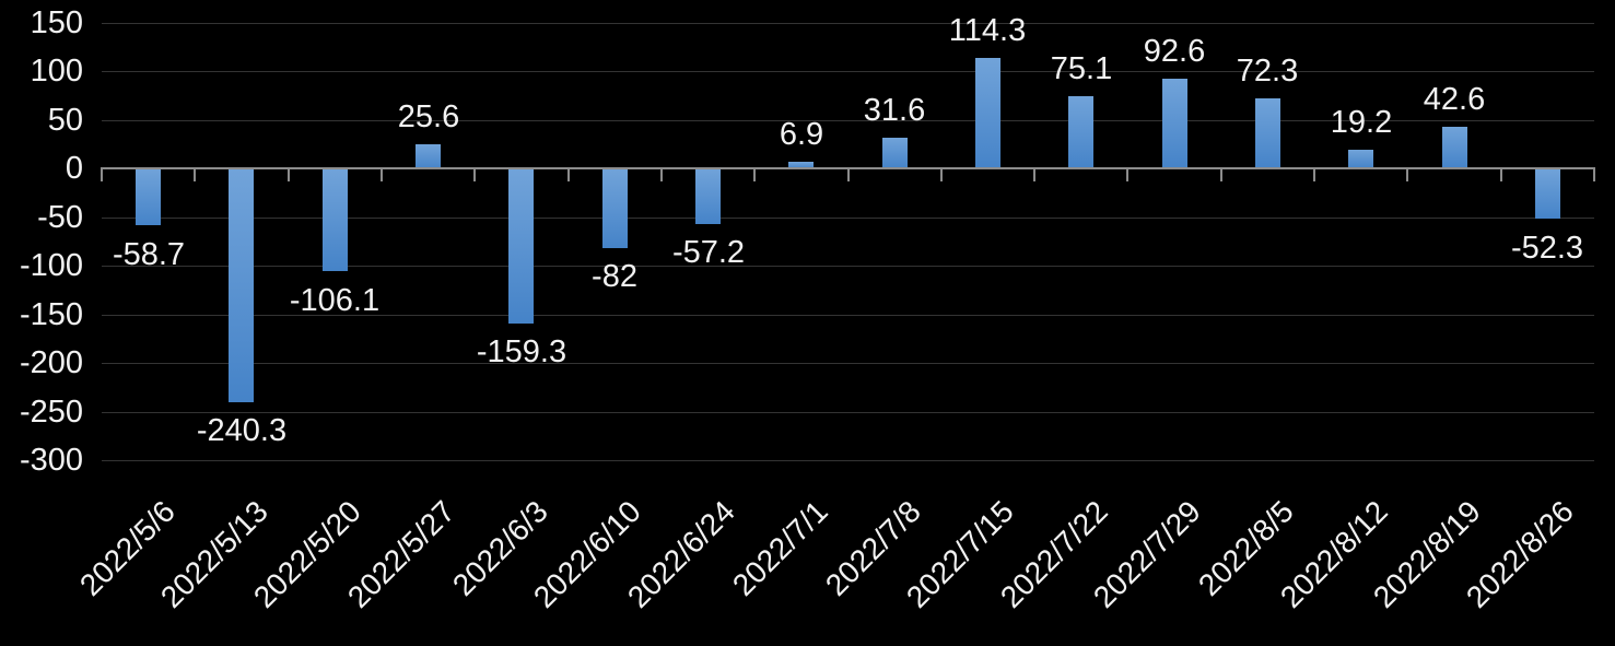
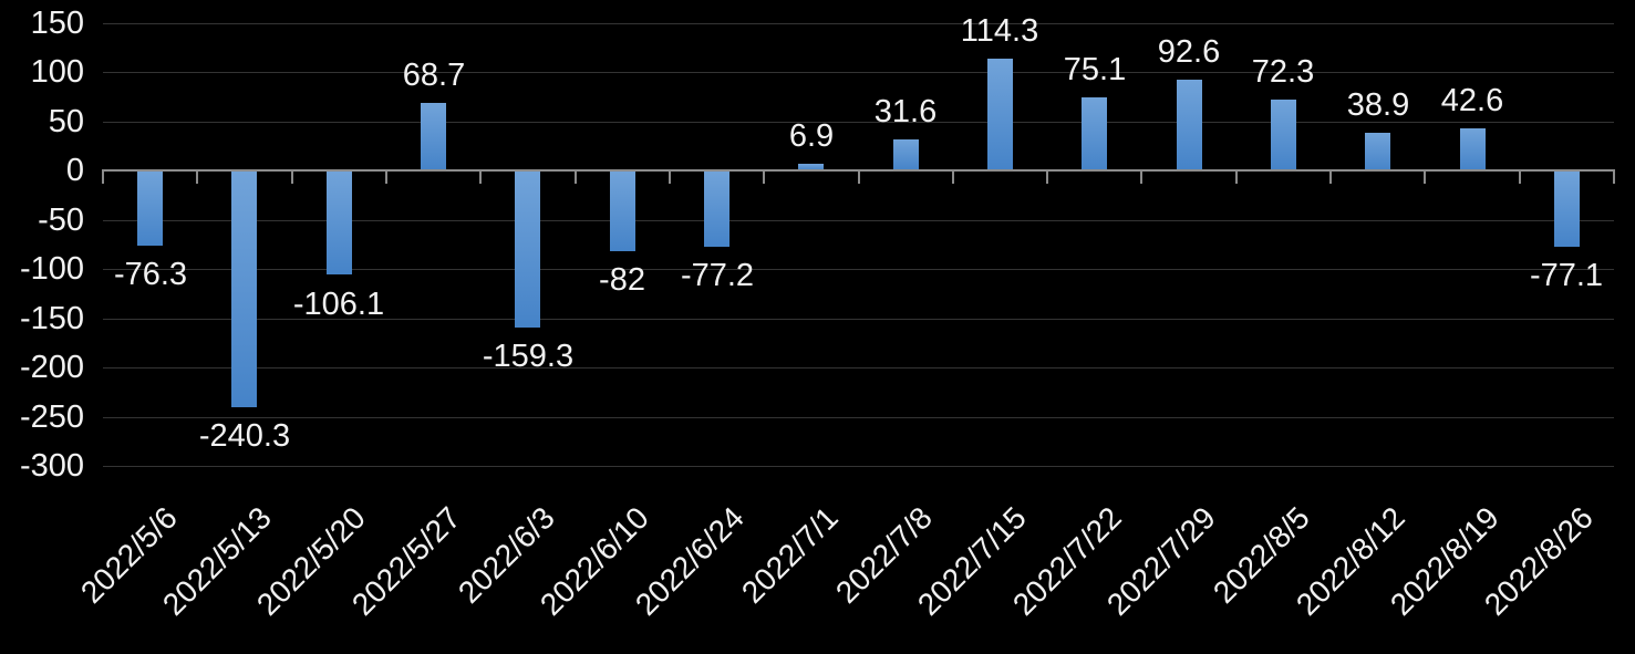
2022/5/6: -58.7 -> -76.3
2022/5/27: 25.6 -> 68.7
2022/6/24: -57.2 -> -77.2
2022/8/12: 19.2 -> 38.9
2022/8/26: -52.3 -> -77.1
